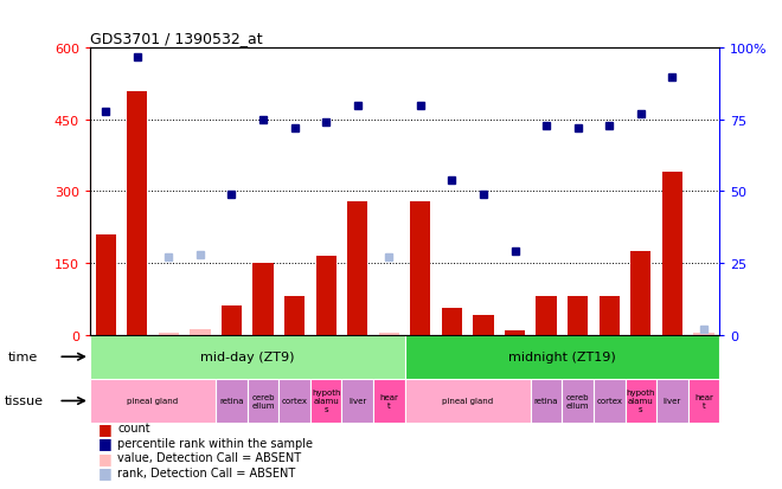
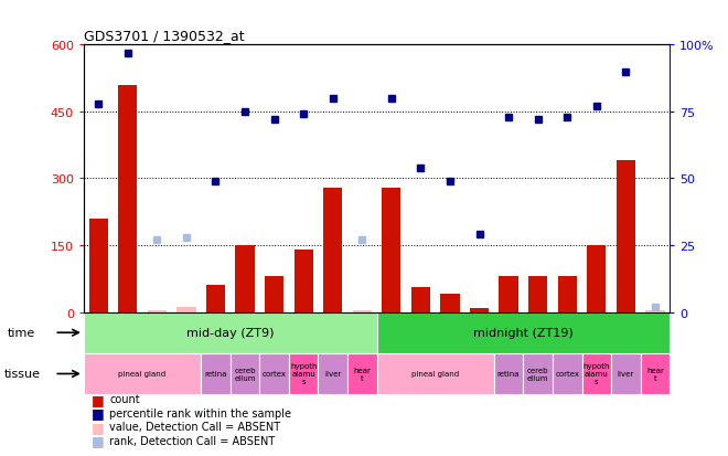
GSM310049: 165 -> 140
GSM310050: 175 -> 150
